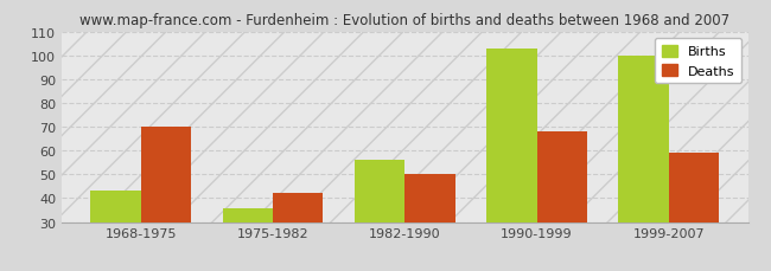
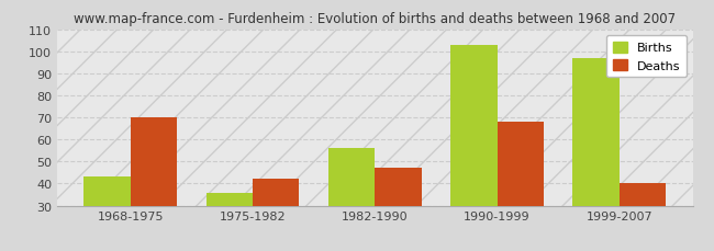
Deaths/1982-1990: 50 -> 47
Births/1999-2007: 100 -> 97
Deaths/1999-2007: 59 -> 40
